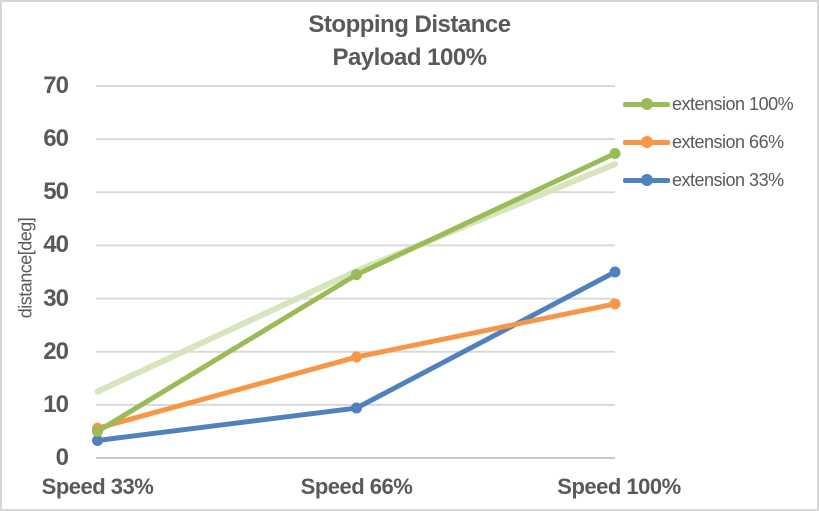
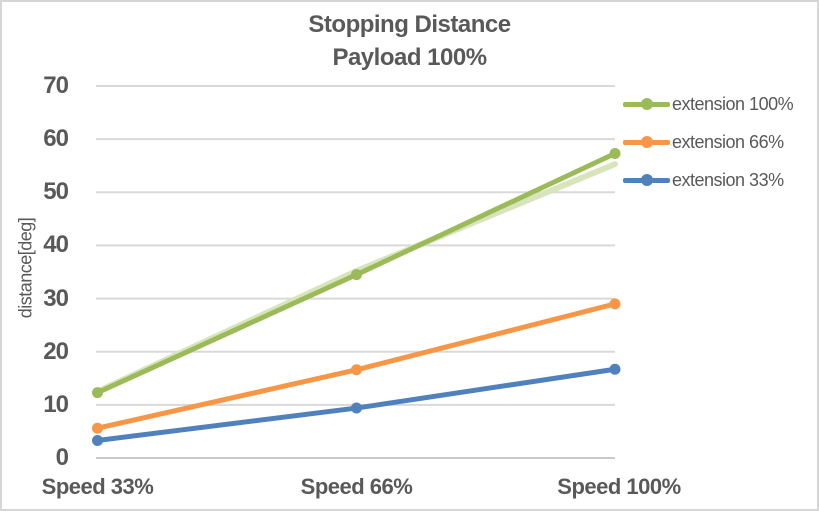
extension 100%/Speed 33%: 5 -> 12
extension 66%/Speed 66%: 19 -> 17
extension 33%/Speed 100%: 35 -> 17
